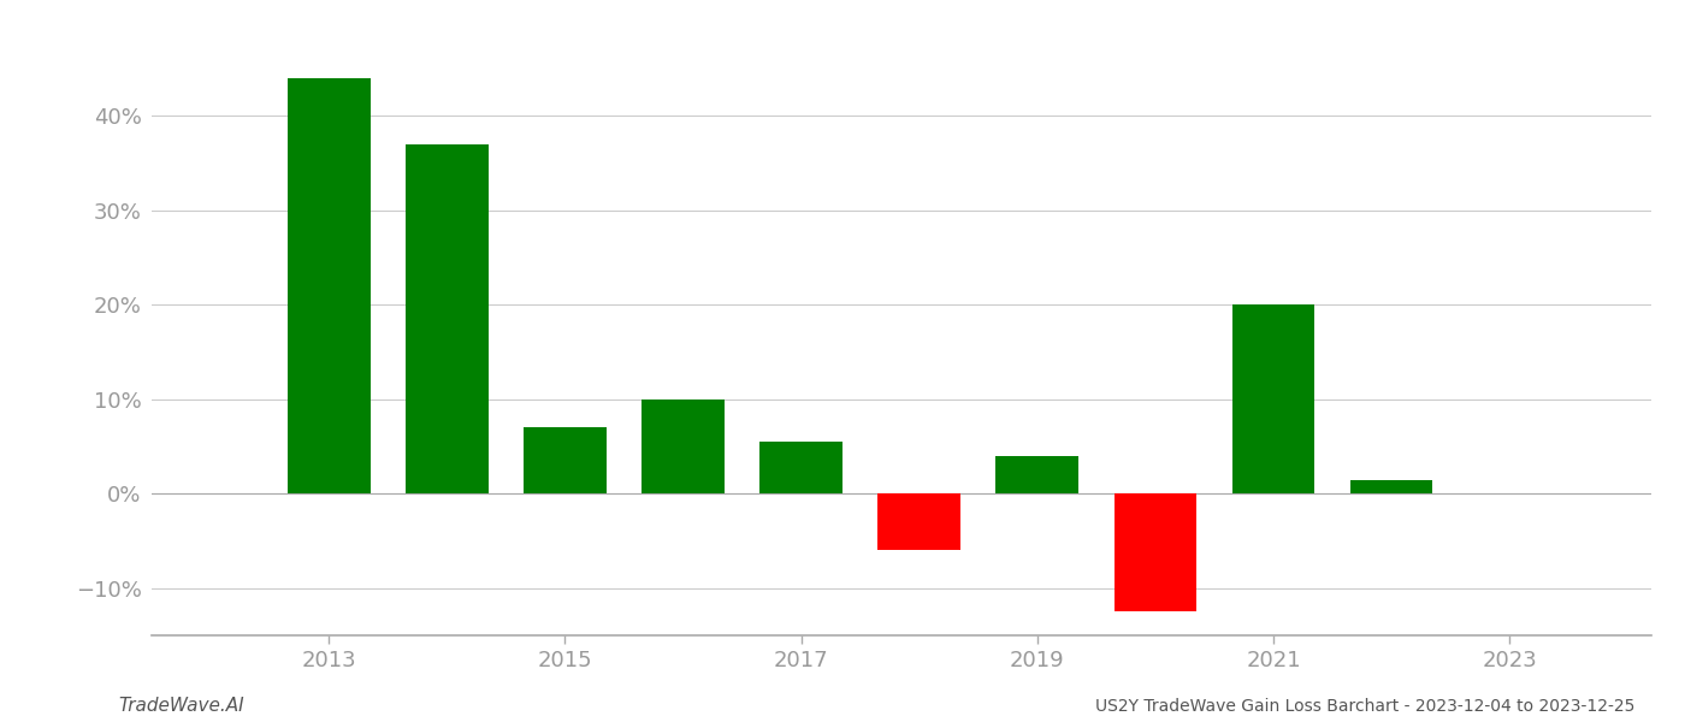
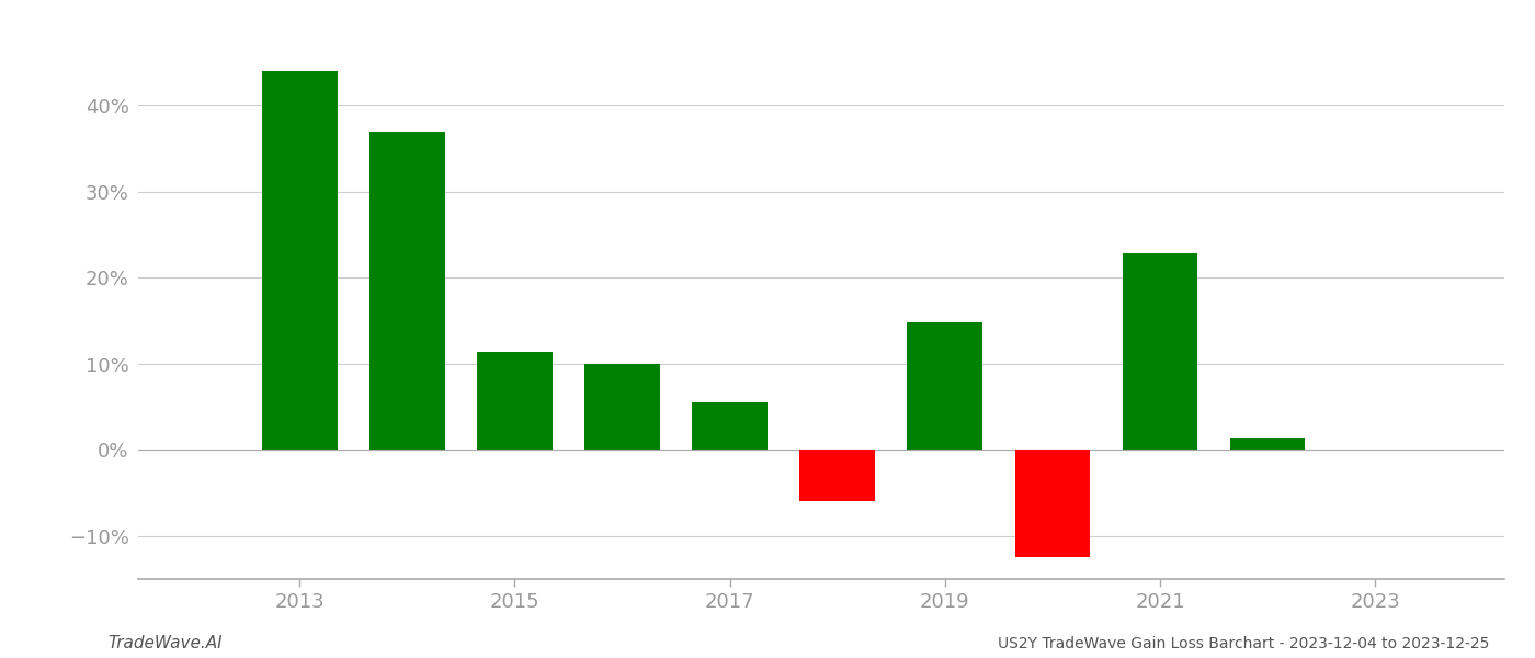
2015: 7.0% -> 11.4%
2019: 4.0% -> 14.8%
2021: 20.0% -> 22.8%
